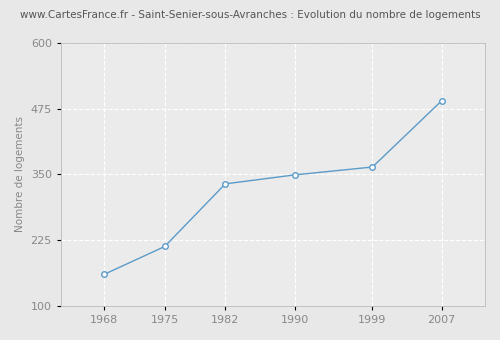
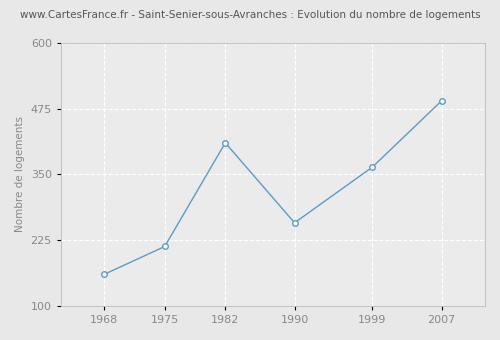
1982: 332 -> 410
1990: 349 -> 258
